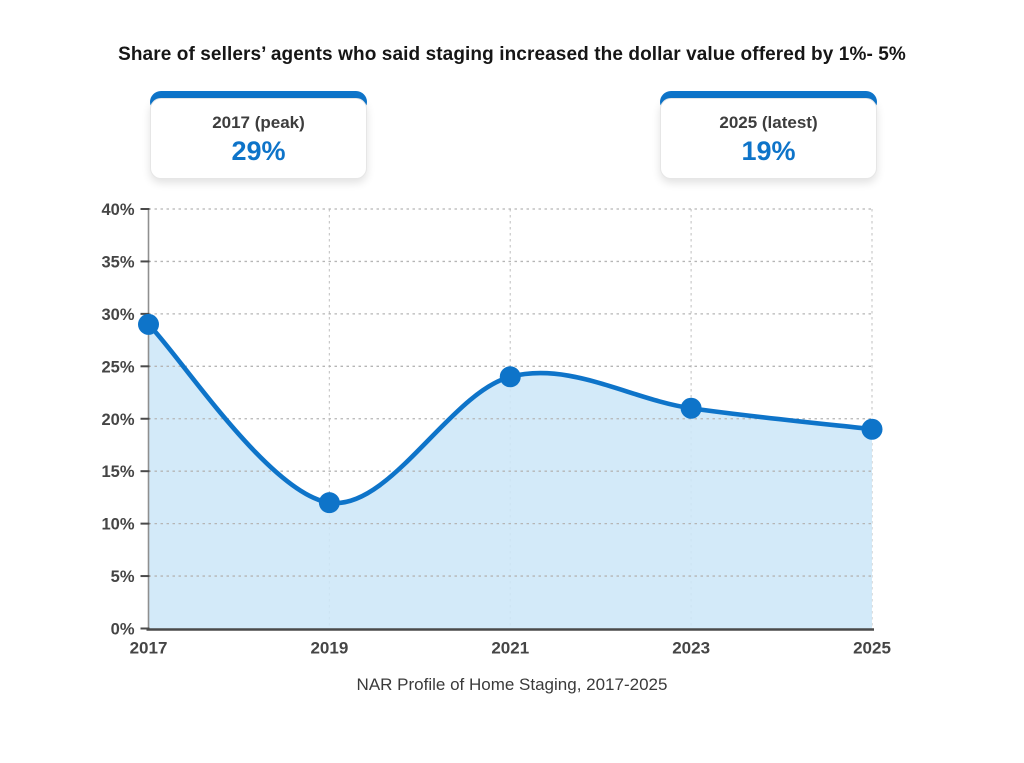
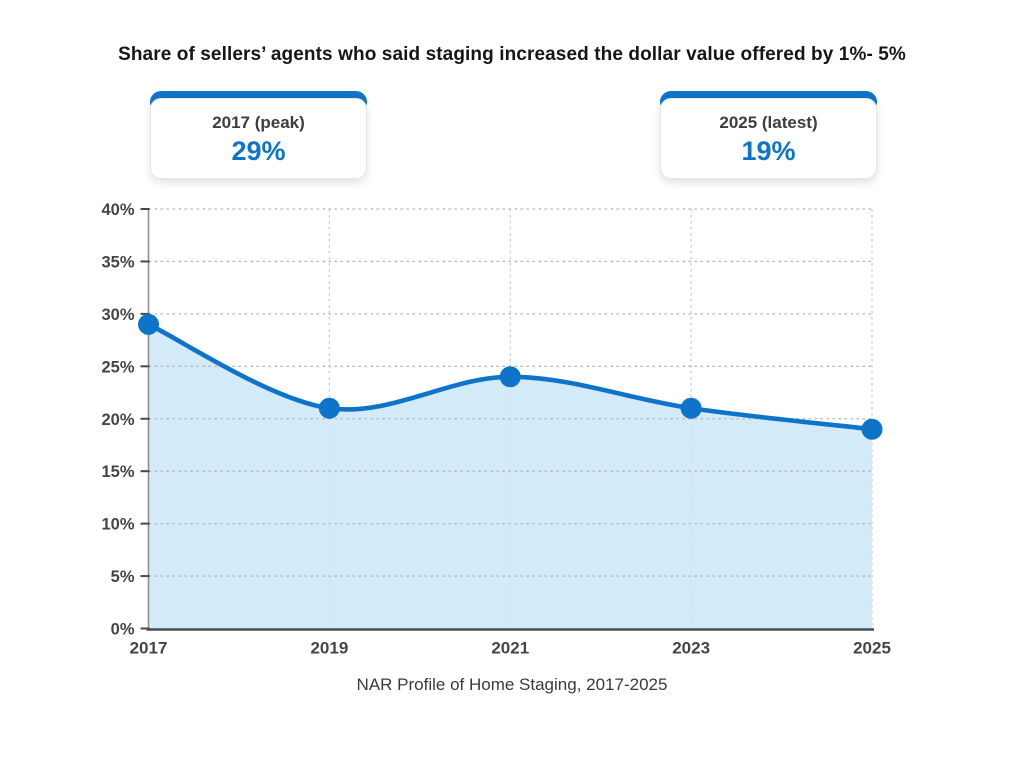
2019: 12% -> 21%
